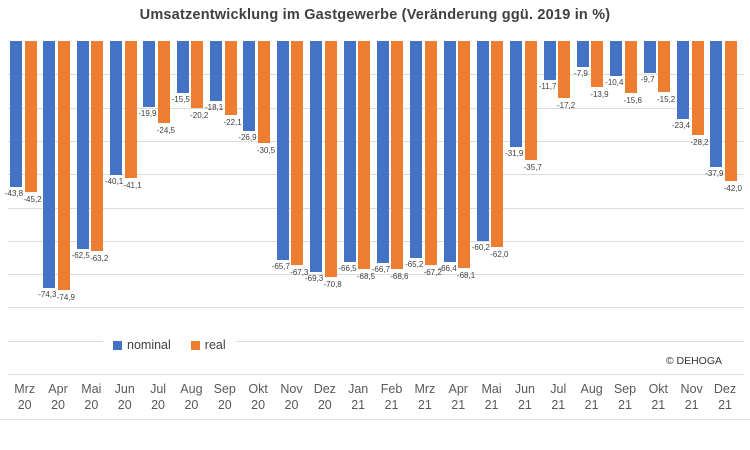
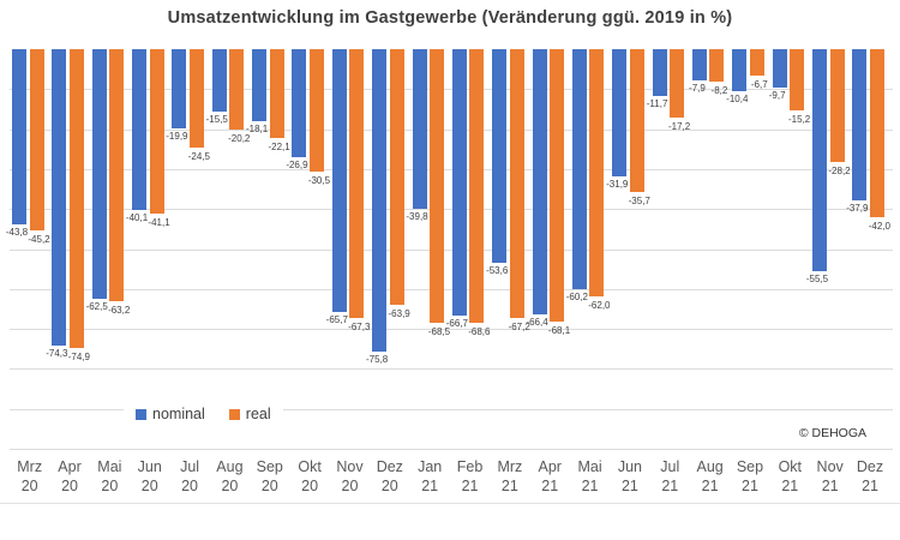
nominal/Dez 20: -69,3 -> -75,8
real/Dez 20: -70,8 -> -63,9
nominal/Jan 21: -66,5 -> -39,8
nominal/Mrz 21: -65,2 -> -53,6
real/Aug 21: -13,9 -> -8,2
real/Sep 21: -15,6 -> -6,7
nominal/Nov 21: -23,4 -> -55,5
